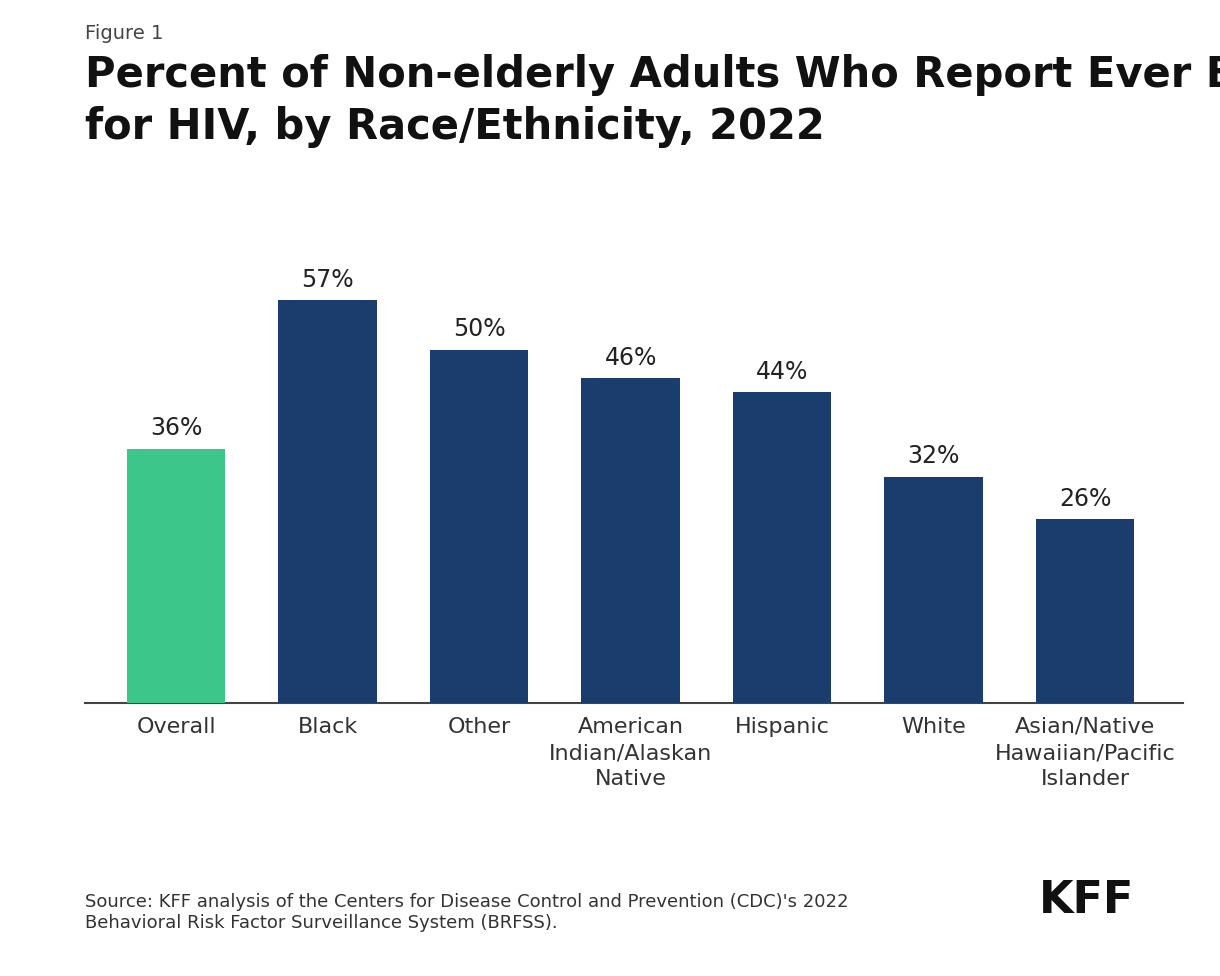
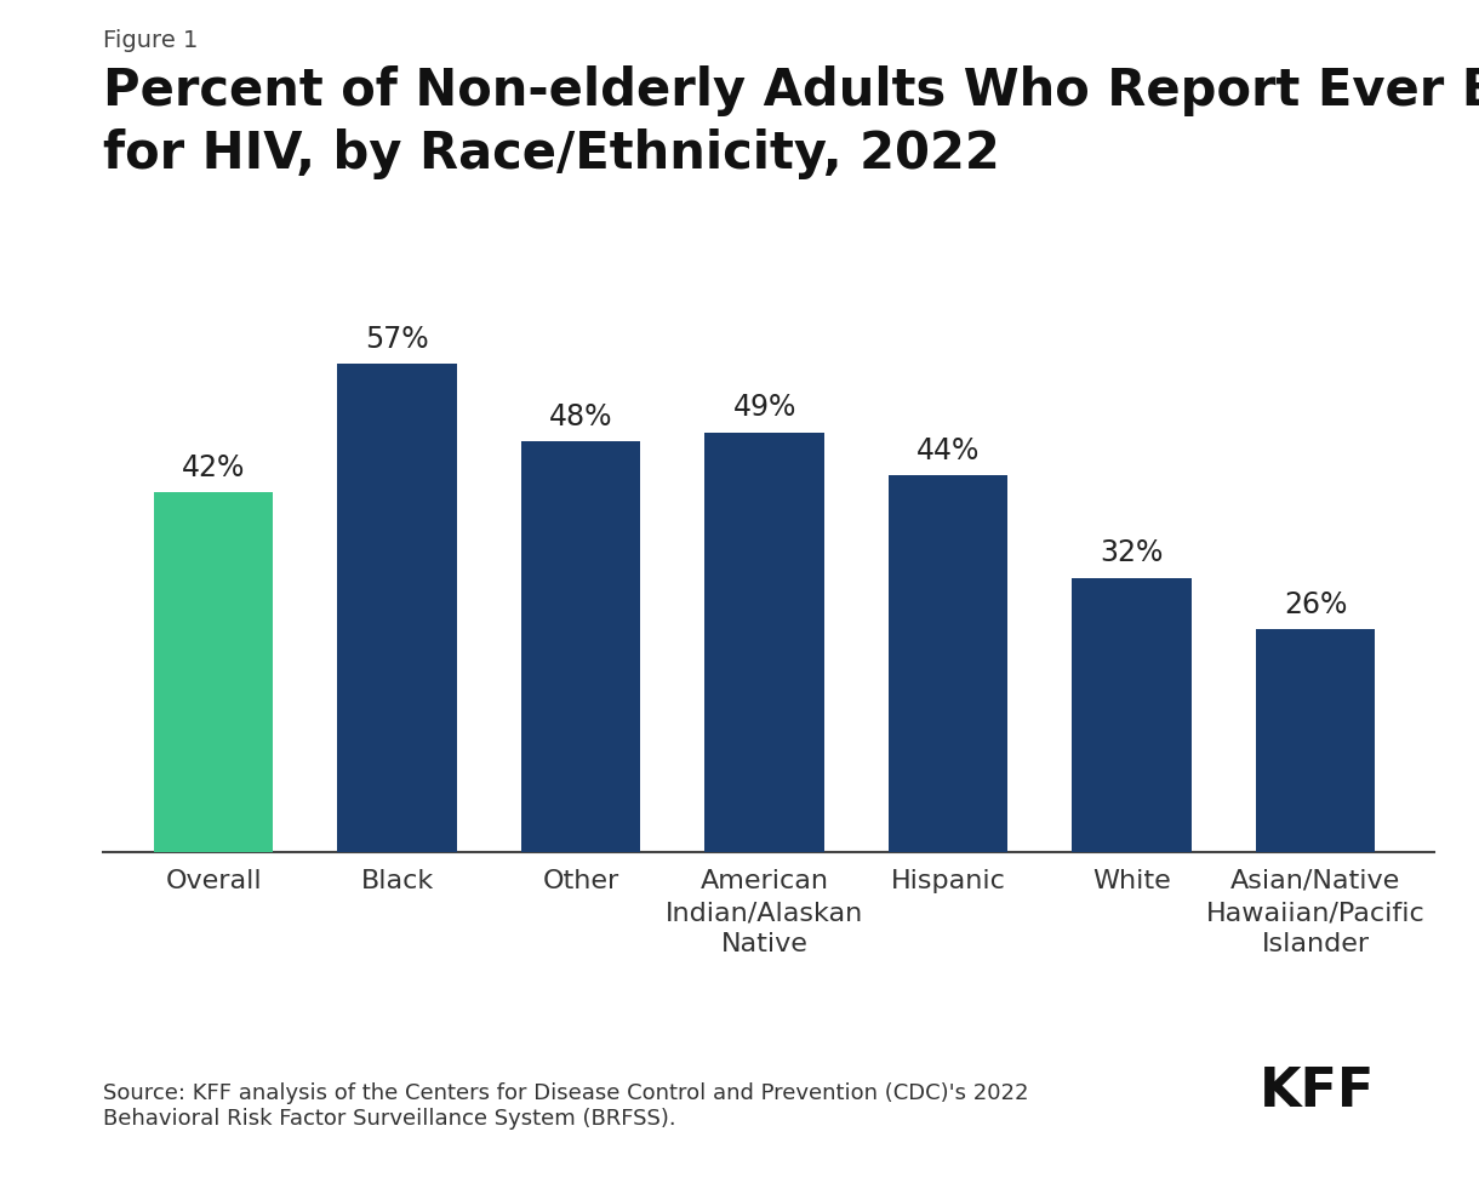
Overall: 36% -> 42%
Other: 50% -> 48%
American Indian/Alaskan Native: 46% -> 49%
